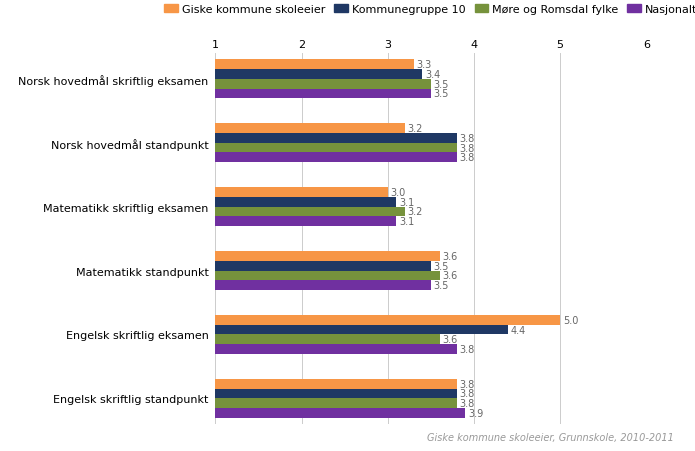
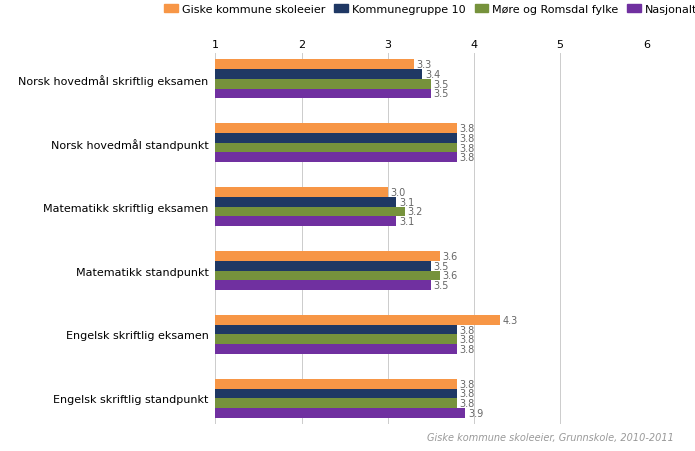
Giske kommune skoleeier/Norsk hovedmål standpunkt: 3.2 -> 3.8
Giske kommune skoleeier/Engelsk skriftlig eksamen: 5.0 -> 4.3
Kommunegruppe 10/Engelsk skriftlig eksamen: 4.4 -> 3.8
Møre og Romsdal fylke/Engelsk skriftlig eksamen: 3.6 -> 3.8
